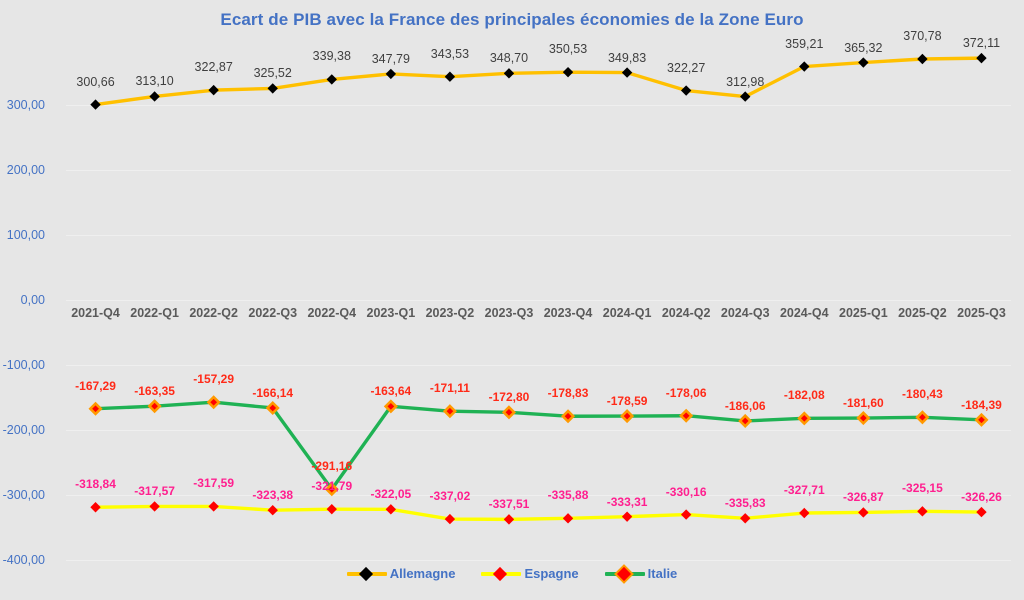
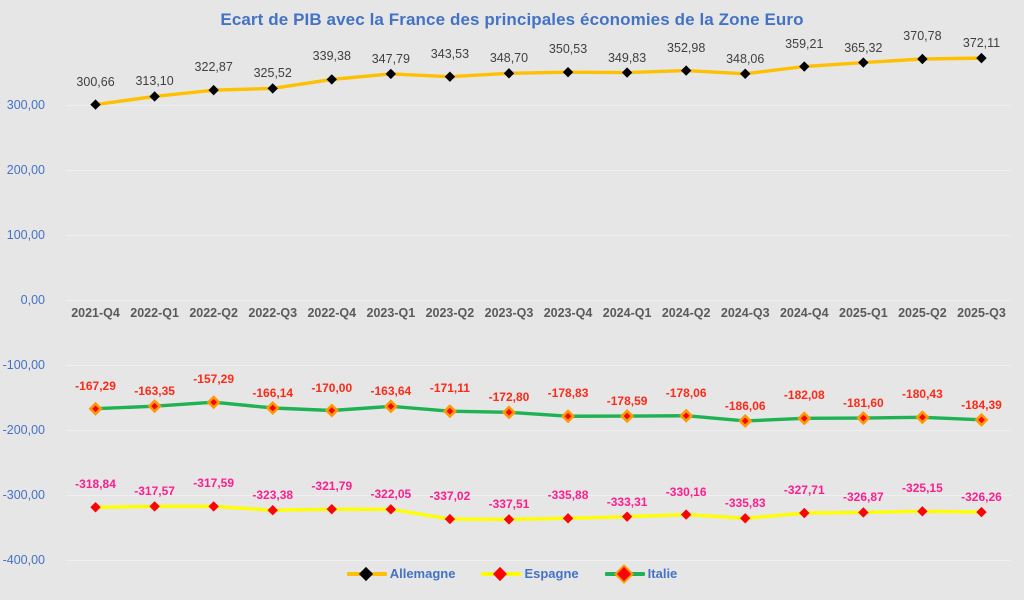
Italie/2022-Q4: -291,16 -> -170,00
Allemagne/2024-Q2: 322,27 -> 352,98
Allemagne/2024-Q3: 312,98 -> 348,06
